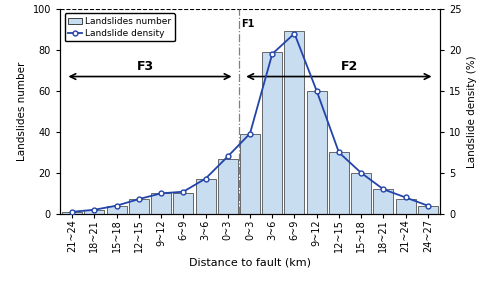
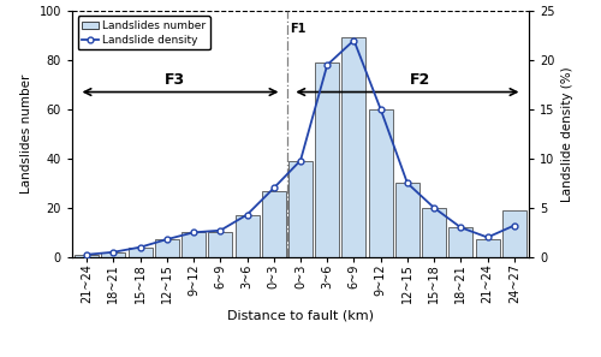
Landslides number/24~27: 4 -> 19
Landslide density/24~27: 1.0 -> 3.2
